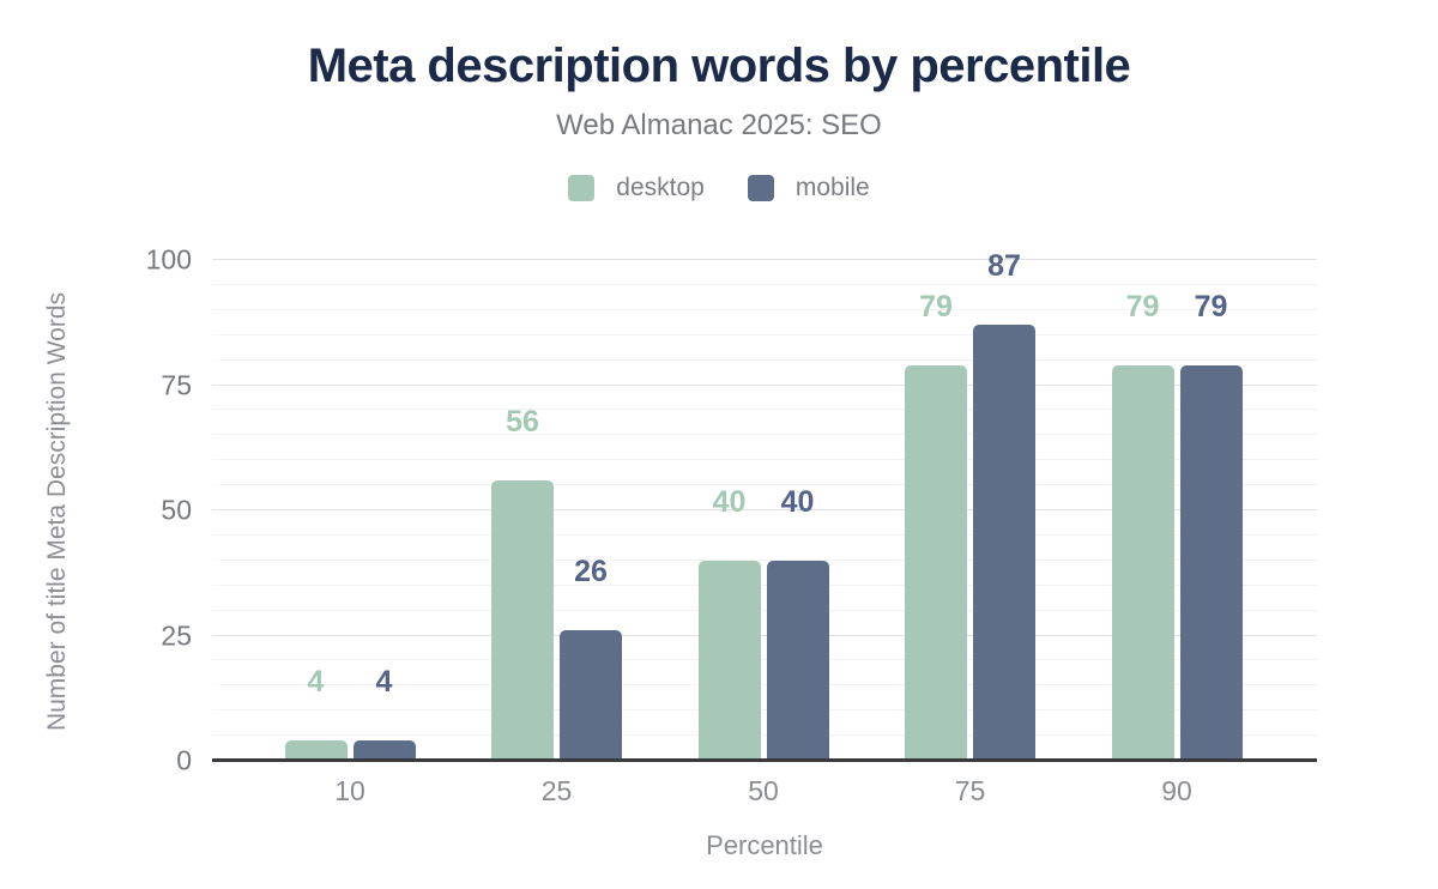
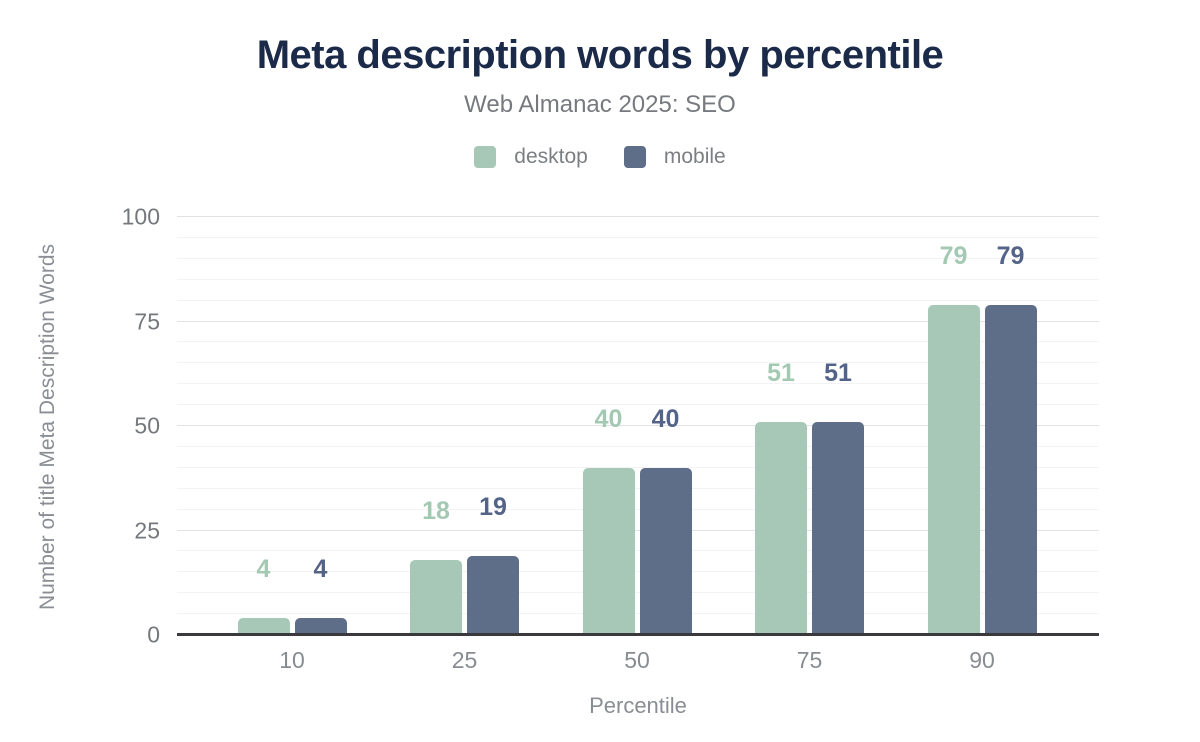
desktop/25: 56 -> 18
mobile/25: 26 -> 19
desktop/75: 79 -> 51
mobile/75: 87 -> 51
